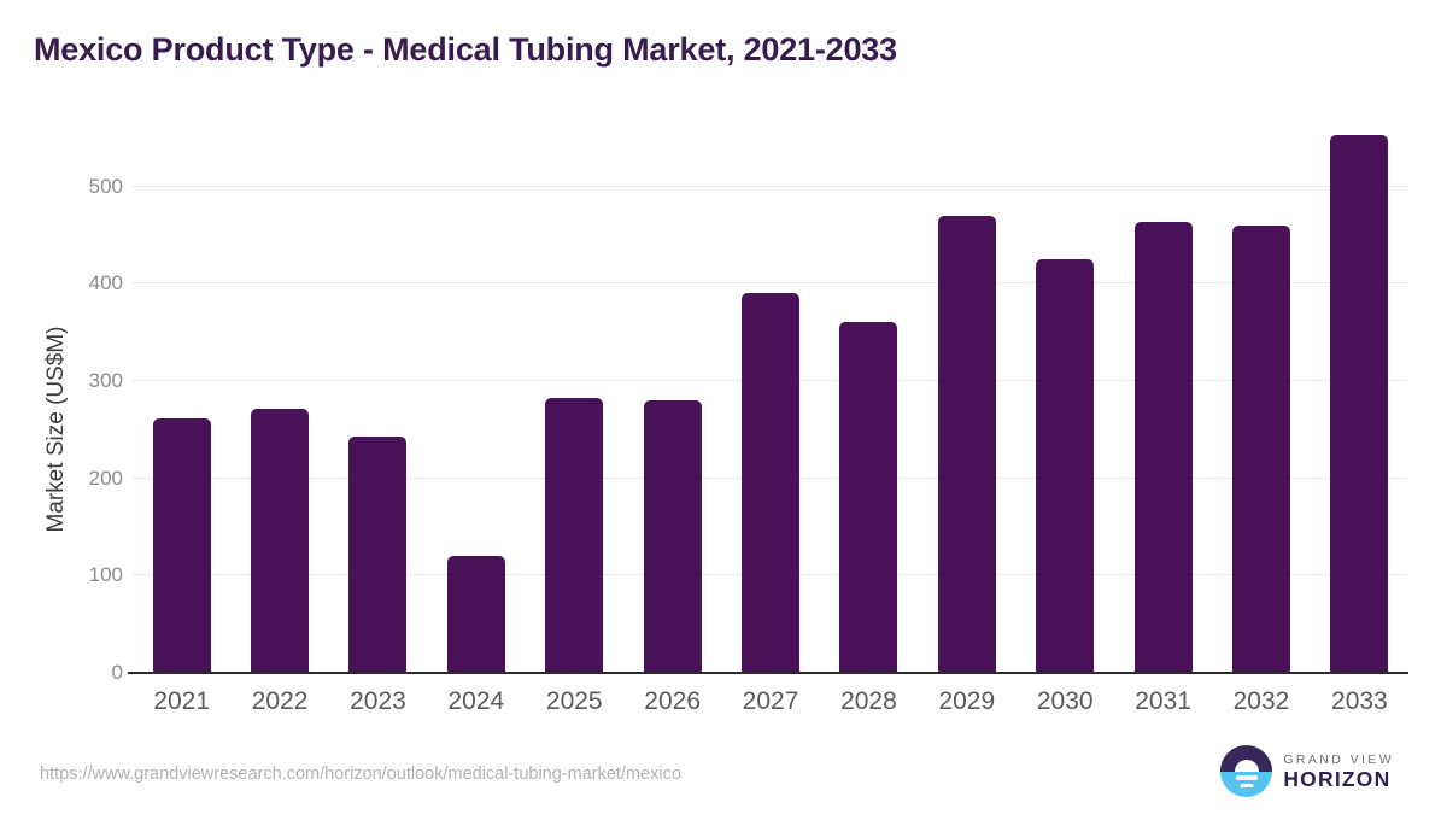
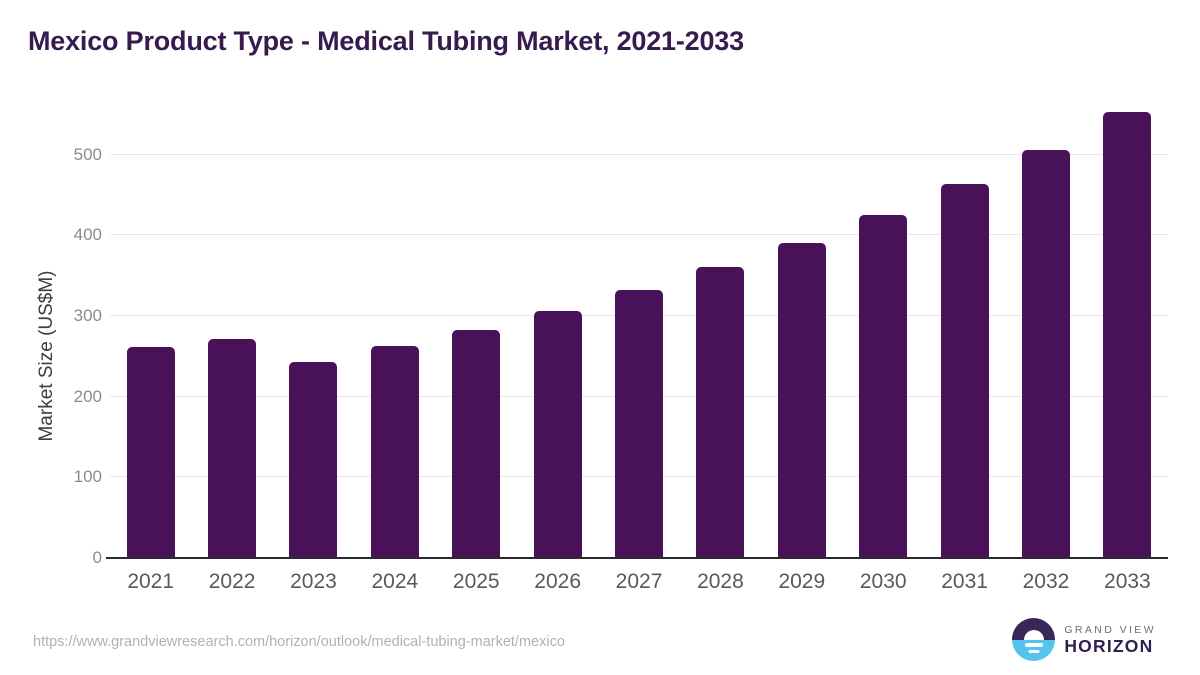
2024: 120 -> 260
2026: 280 -> 310
2027: 390 -> 330
2029: 470 -> 390
2032: 460 -> 510
